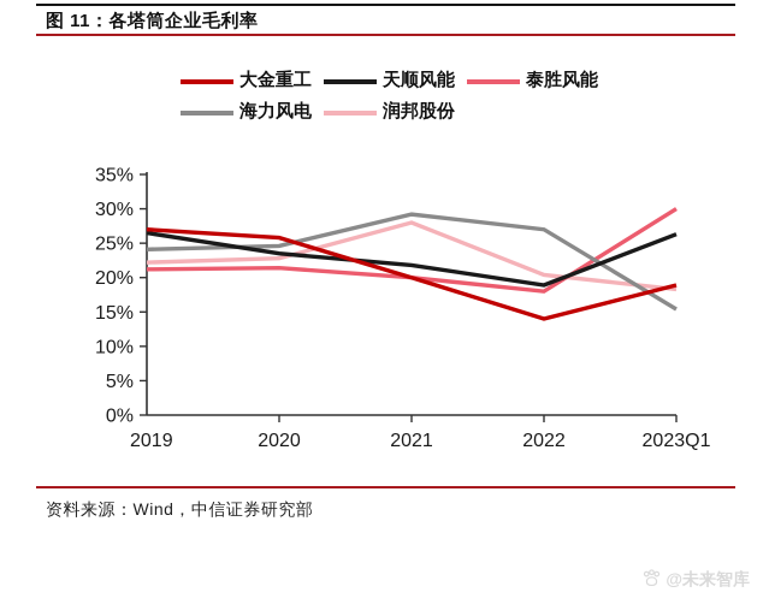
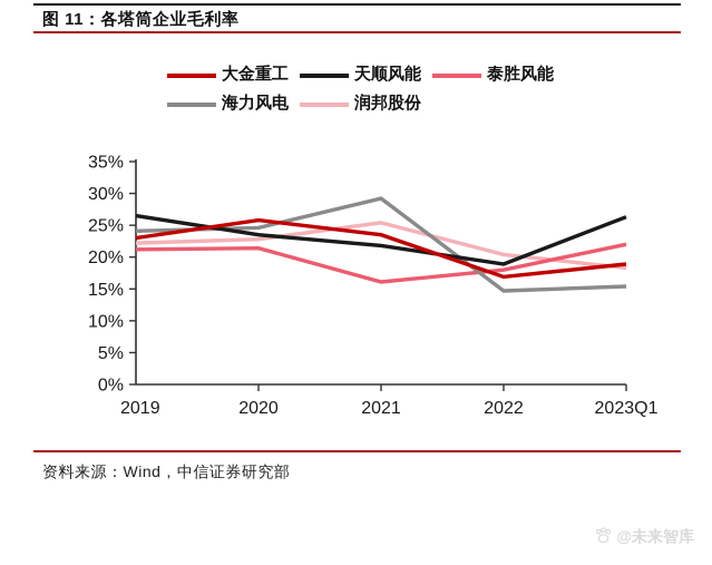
大金重工/2019: 27% -> 23%
大金重工/2021: 20% -> 24%
泰胜风能/2021: 20% -> 16%
润邦股份/2021: 28% -> 25%
大金重工/2022: 14% -> 17%
海力风电/2022: 27% -> 15%
泰胜风能/2023Q1: 30% -> 22%
